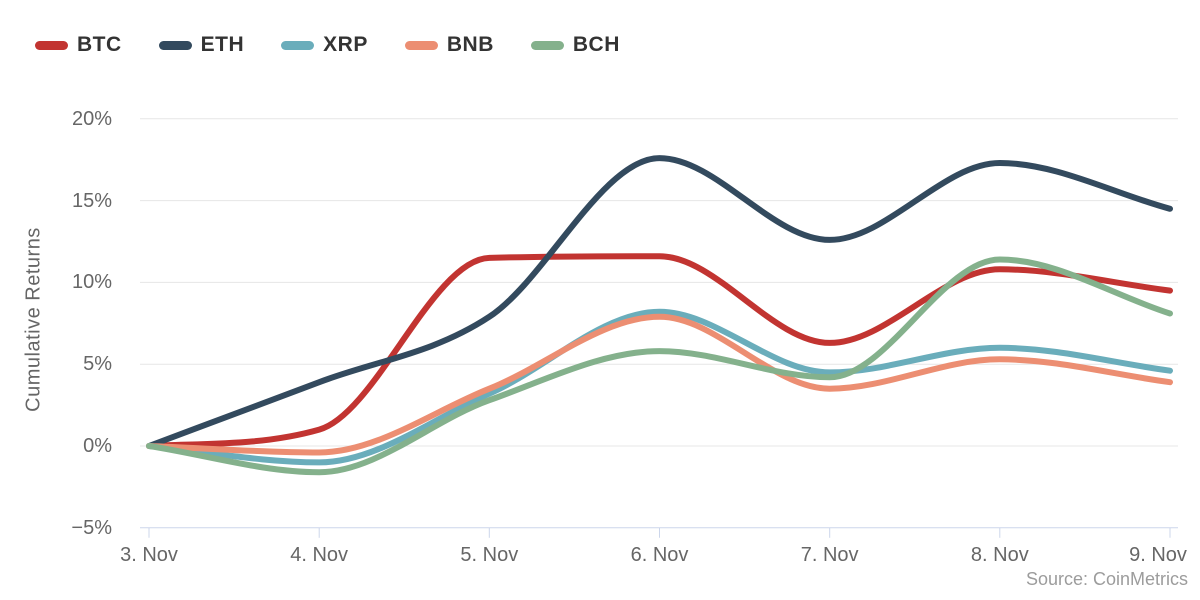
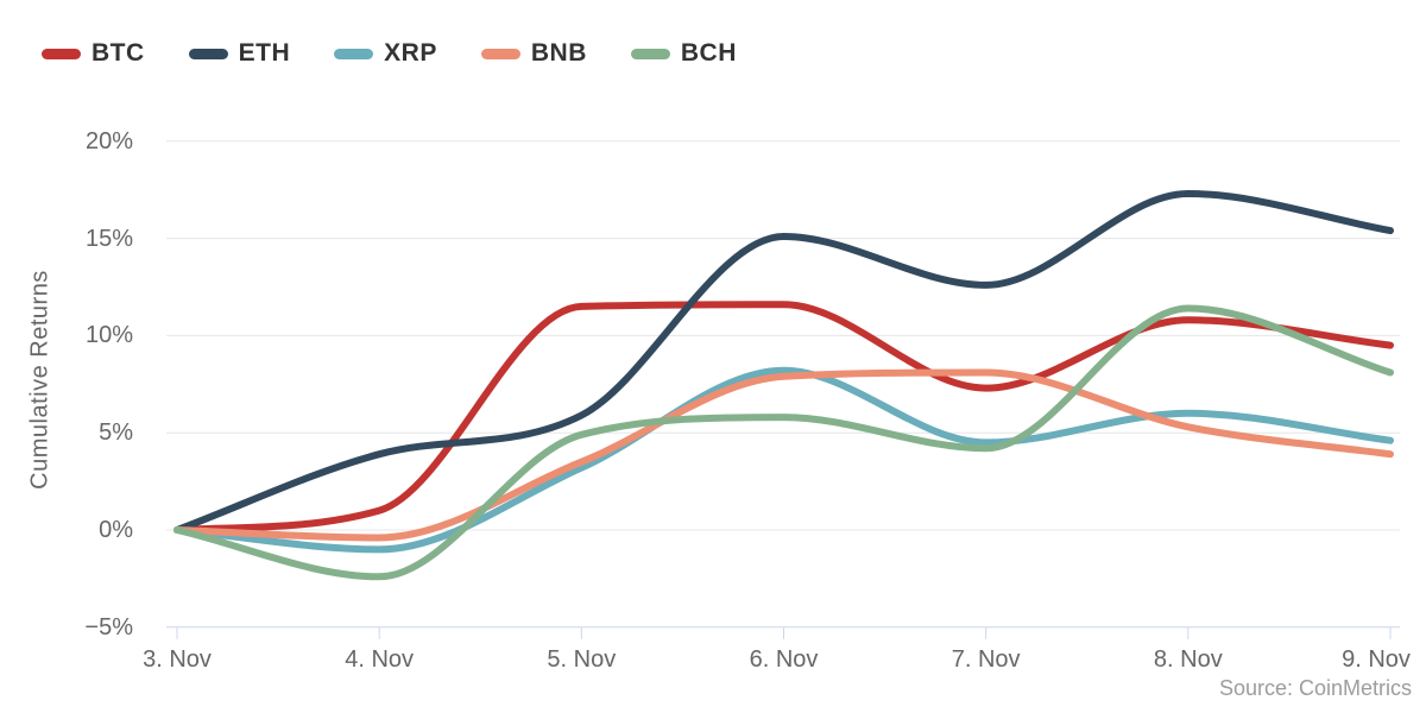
BCH/4. Nov: -1.6% -> -2.4%
ETH/5. Nov: 7.9% -> 5.9%
BCH/5. Nov: 2.8% -> 4.9%
ETH/6. Nov: 17.6% -> 15.1%
BTC/7. Nov: 6.3% -> 7.3%
BNB/7. Nov: 3.5% -> 8.1%
ETH/9. Nov: 14.5% -> 15.4%
